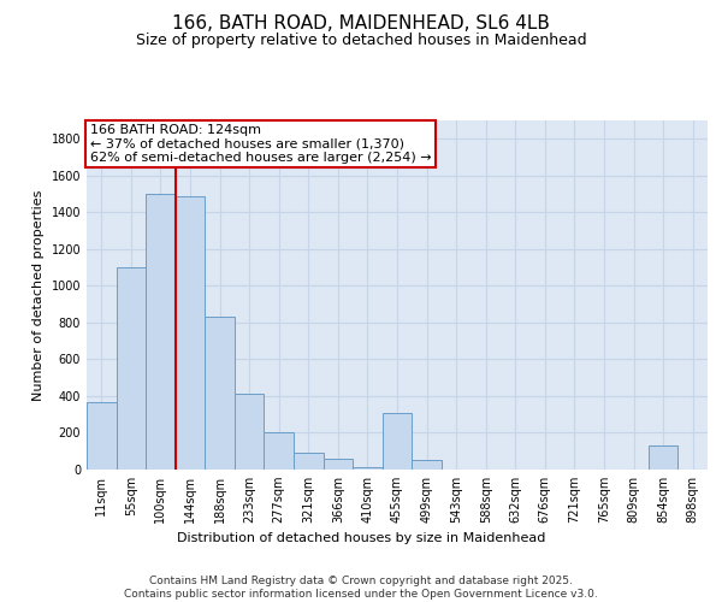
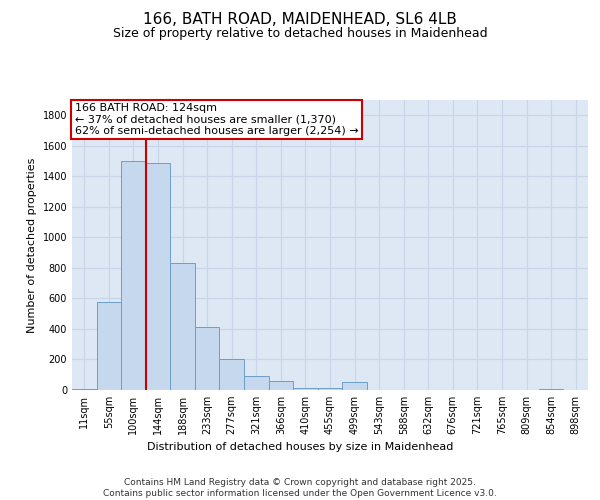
11sqm: 370 -> 10
55sqm: 1100 -> 580
455sqm: 310 -> 10
854sqm: 130 -> 10
